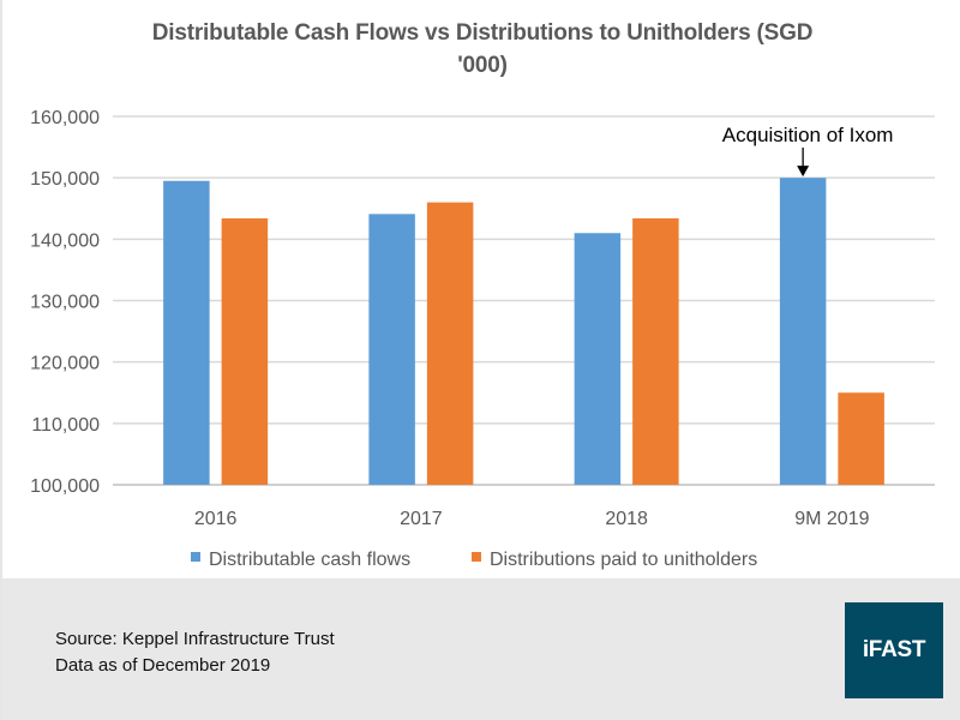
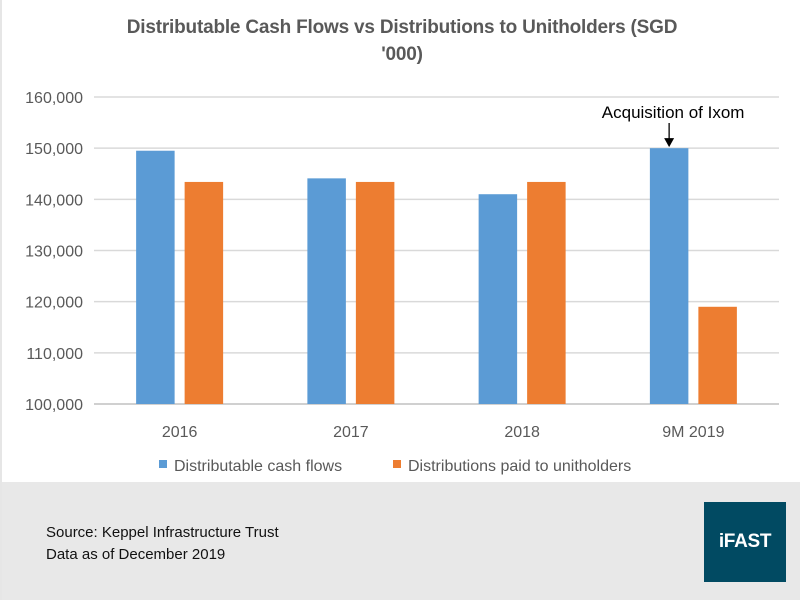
Distributions paid to unitholders/2017: 146000 -> 143000
Distributions paid to unitholders/9M 2019: 115000 -> 119000
